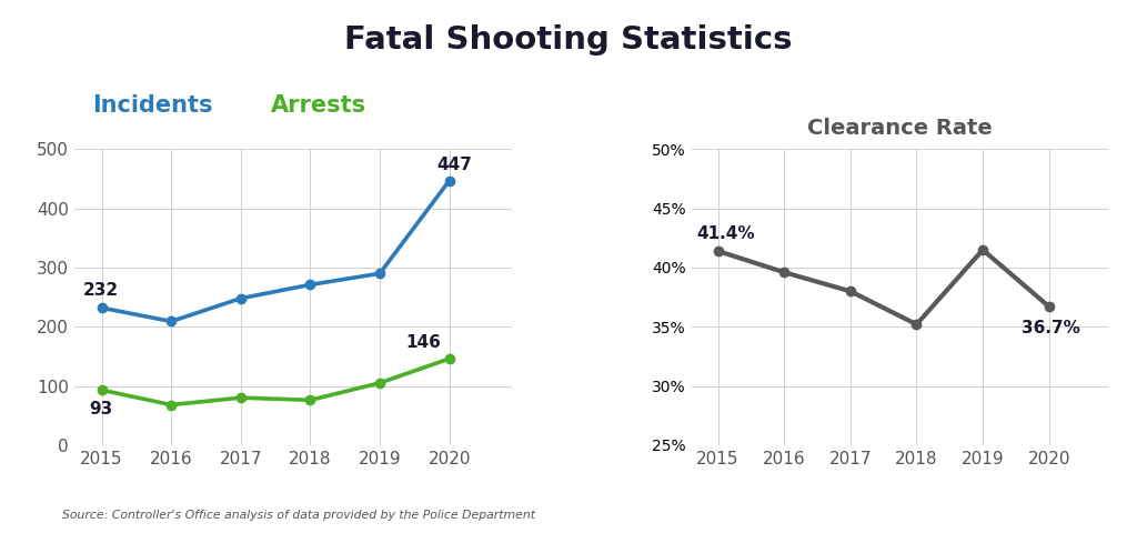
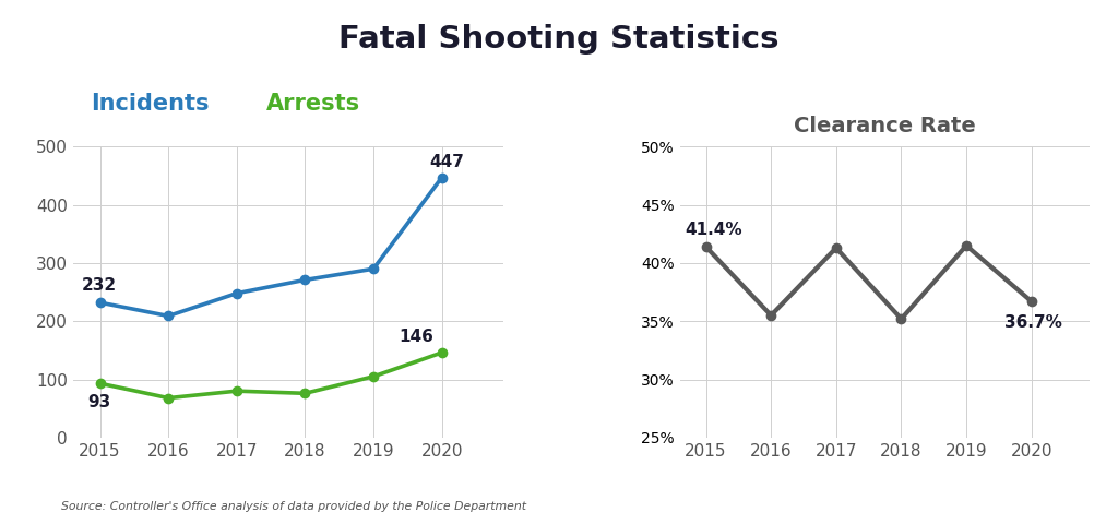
Clearance Rate/2016: 39.6% -> 35.5%
Clearance Rate/2017: 38.0% -> 41.3%
